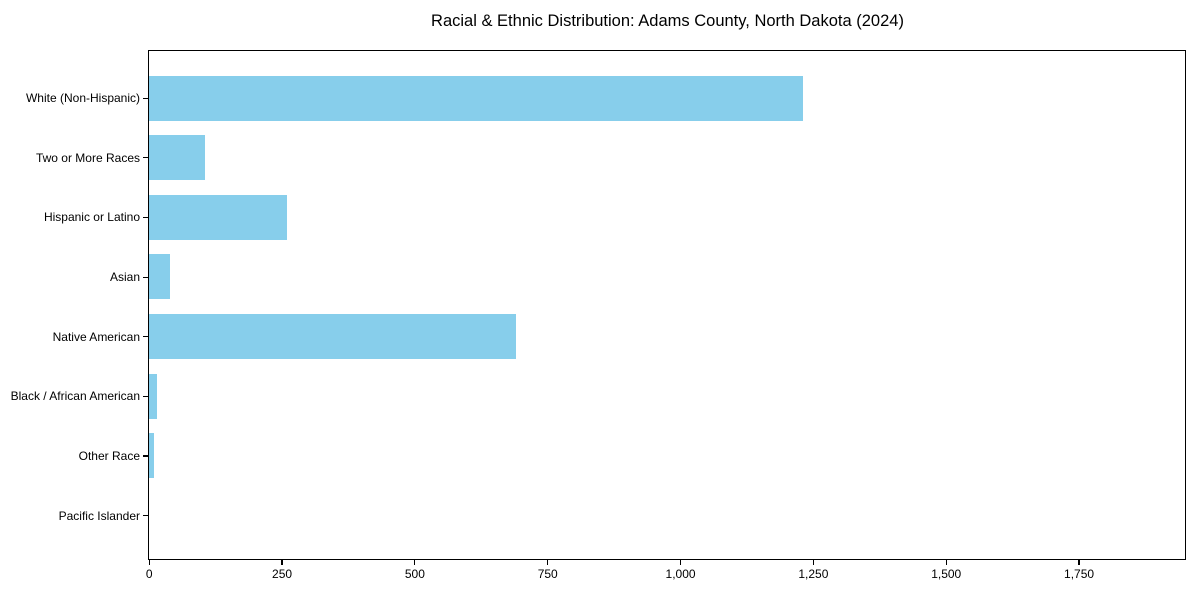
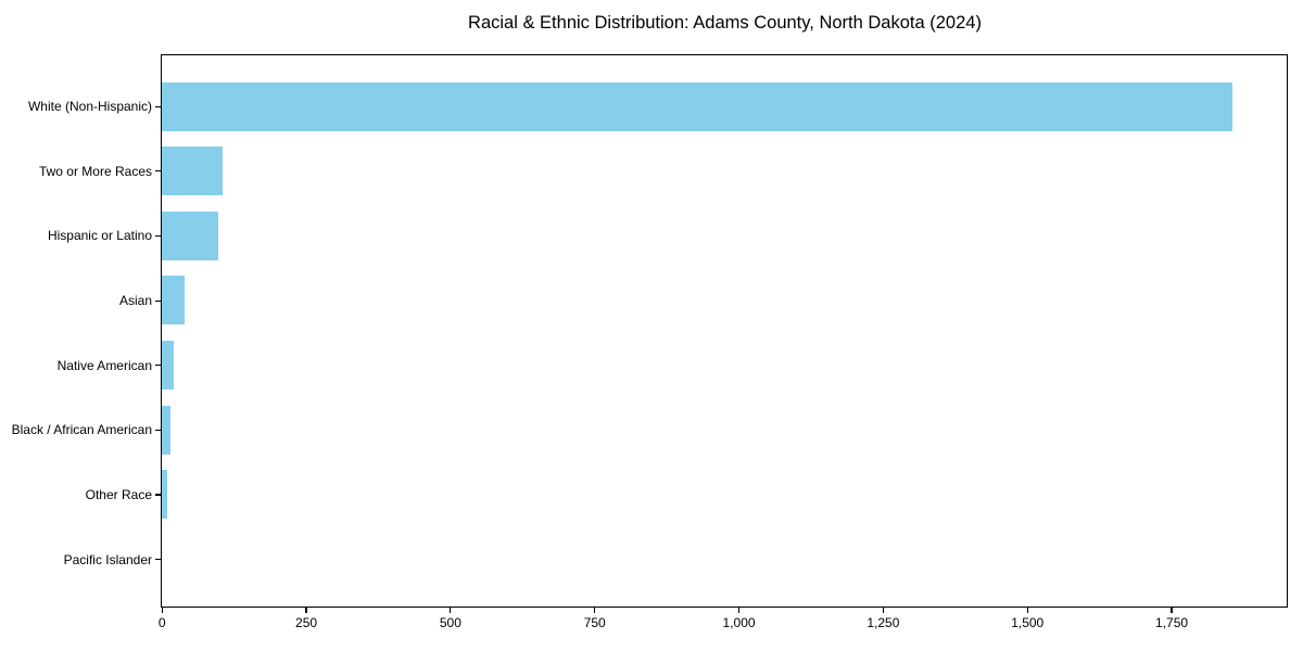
White (Non-Hispanic): 1230 -> 1860
Hispanic or Latino: 260 -> 100
Native American: 690 -> 20
